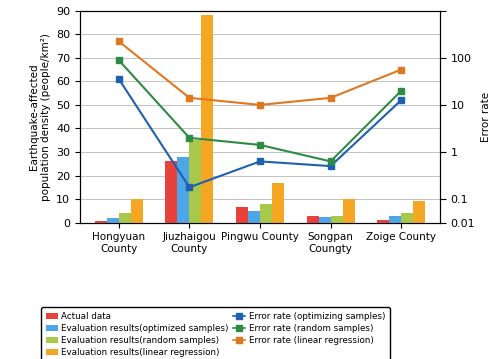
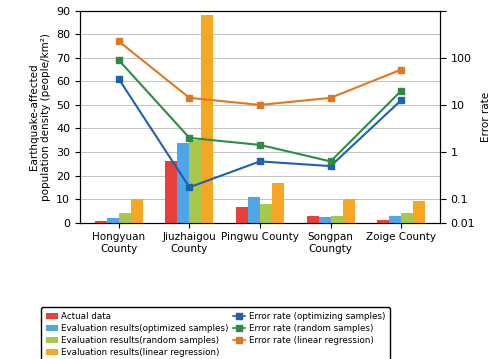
Evaluation results(optimized samples)/Jiuzhaigou County: 28.0 -> 34.0
Evaluation results(optimized samples)/Pingwu County: 5.0 -> 11.0
